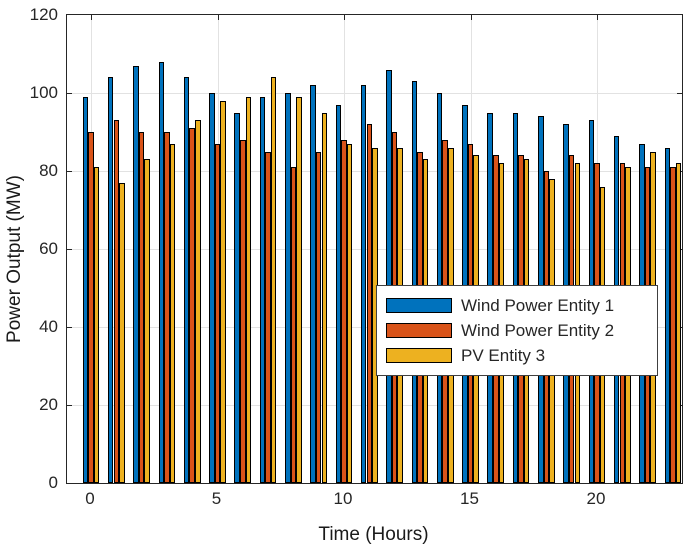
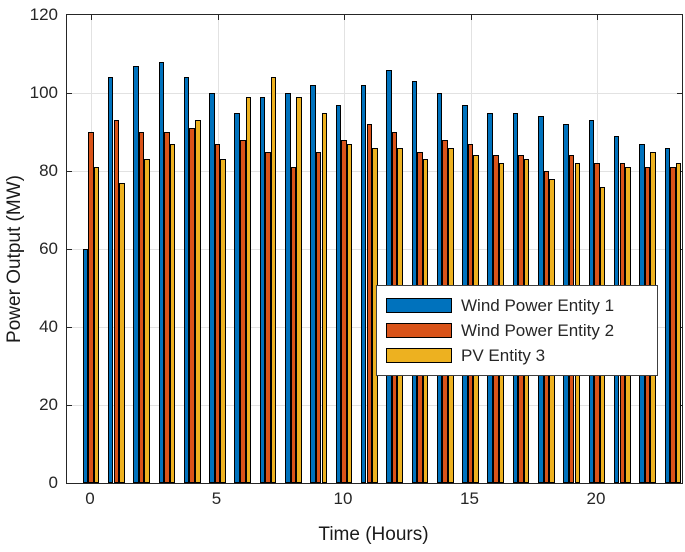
Wind Power Entity 1/0: 99 -> 60
PV Entity 3/5: 98 -> 83
